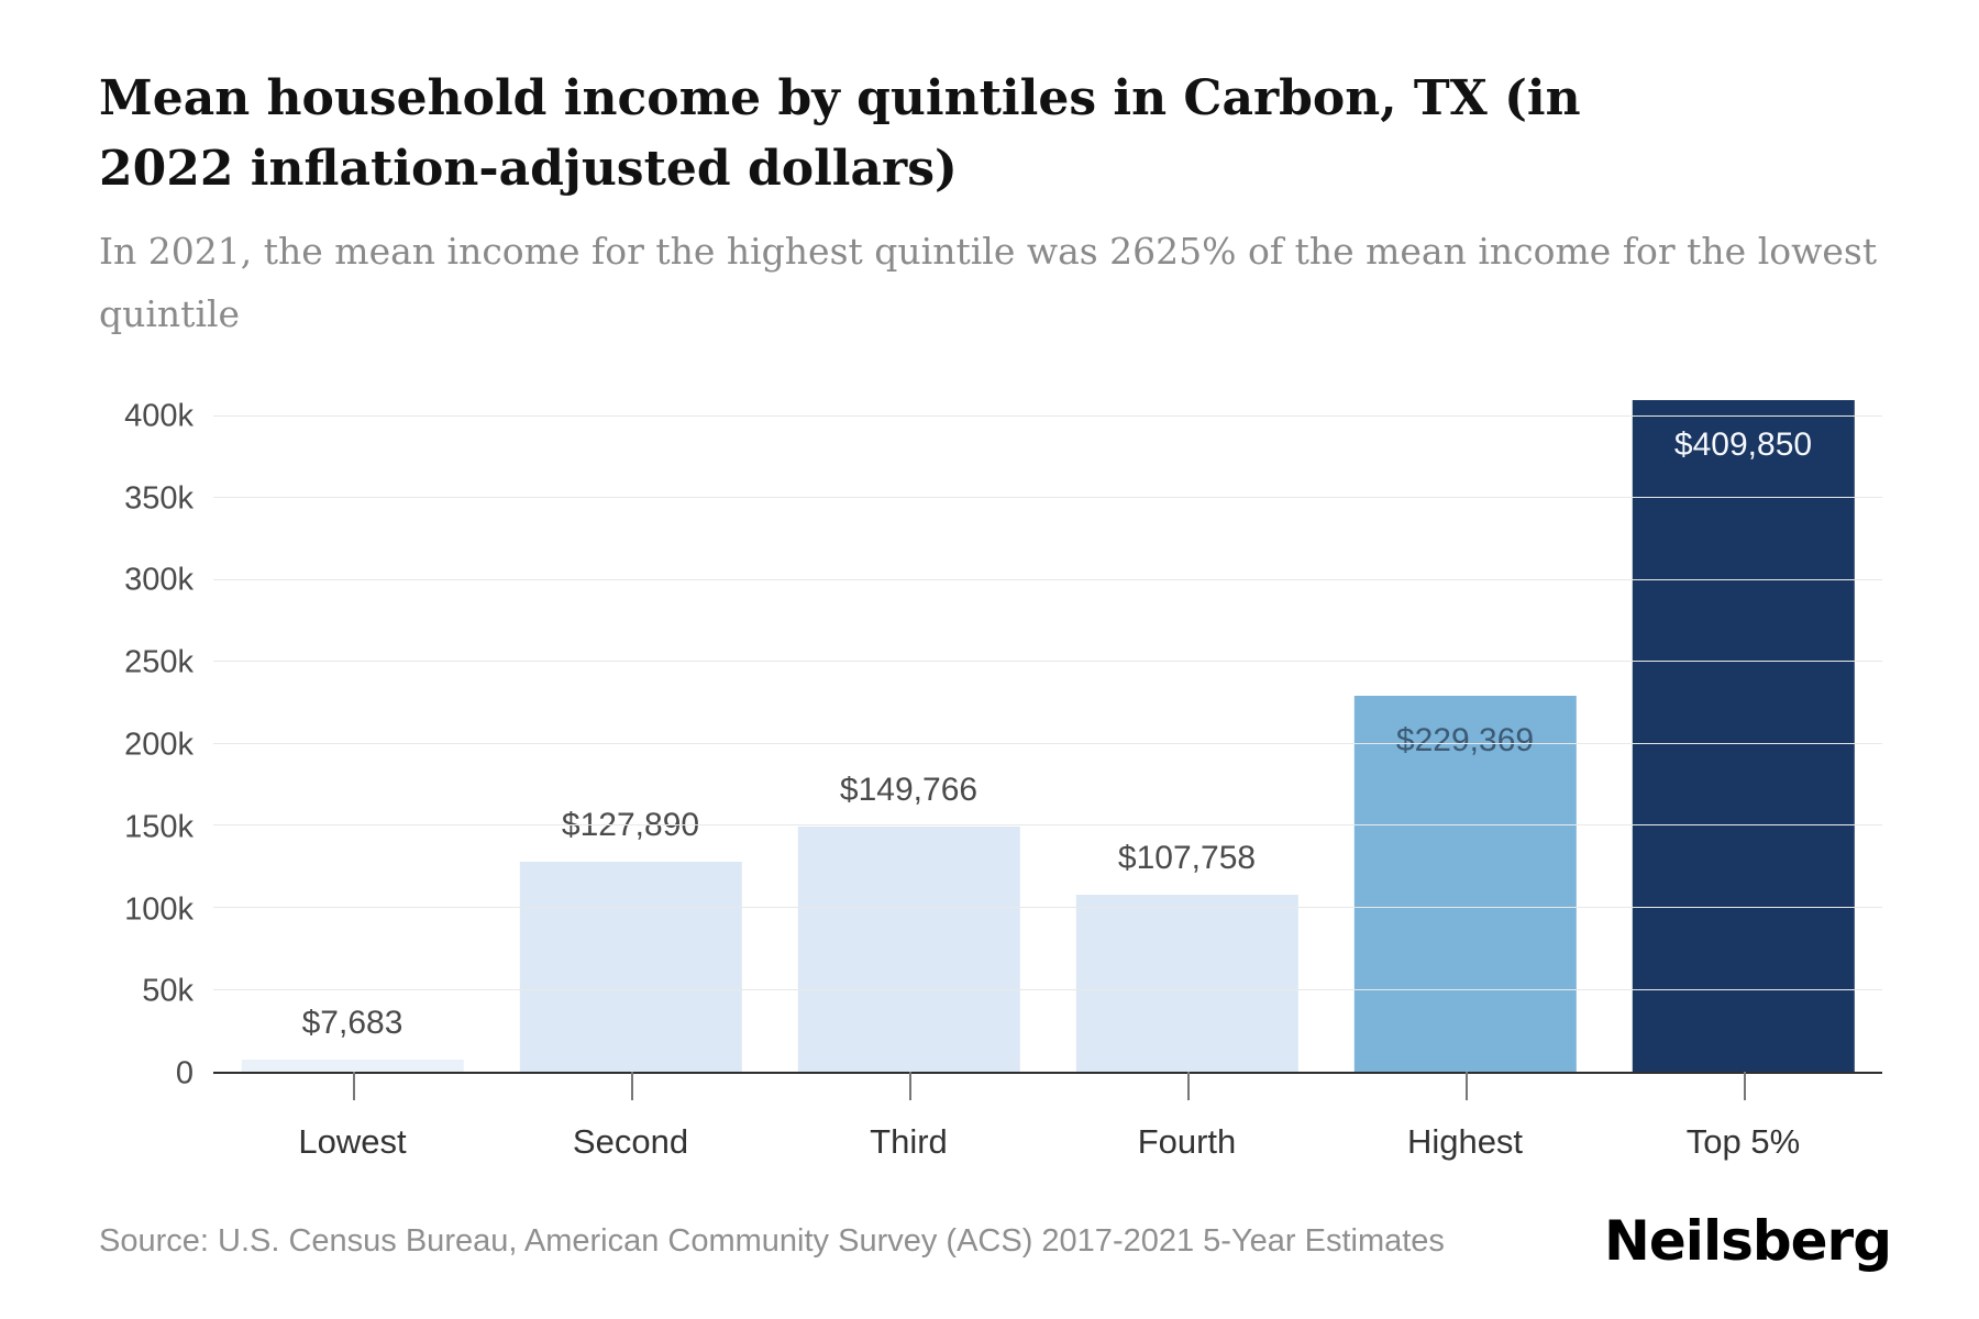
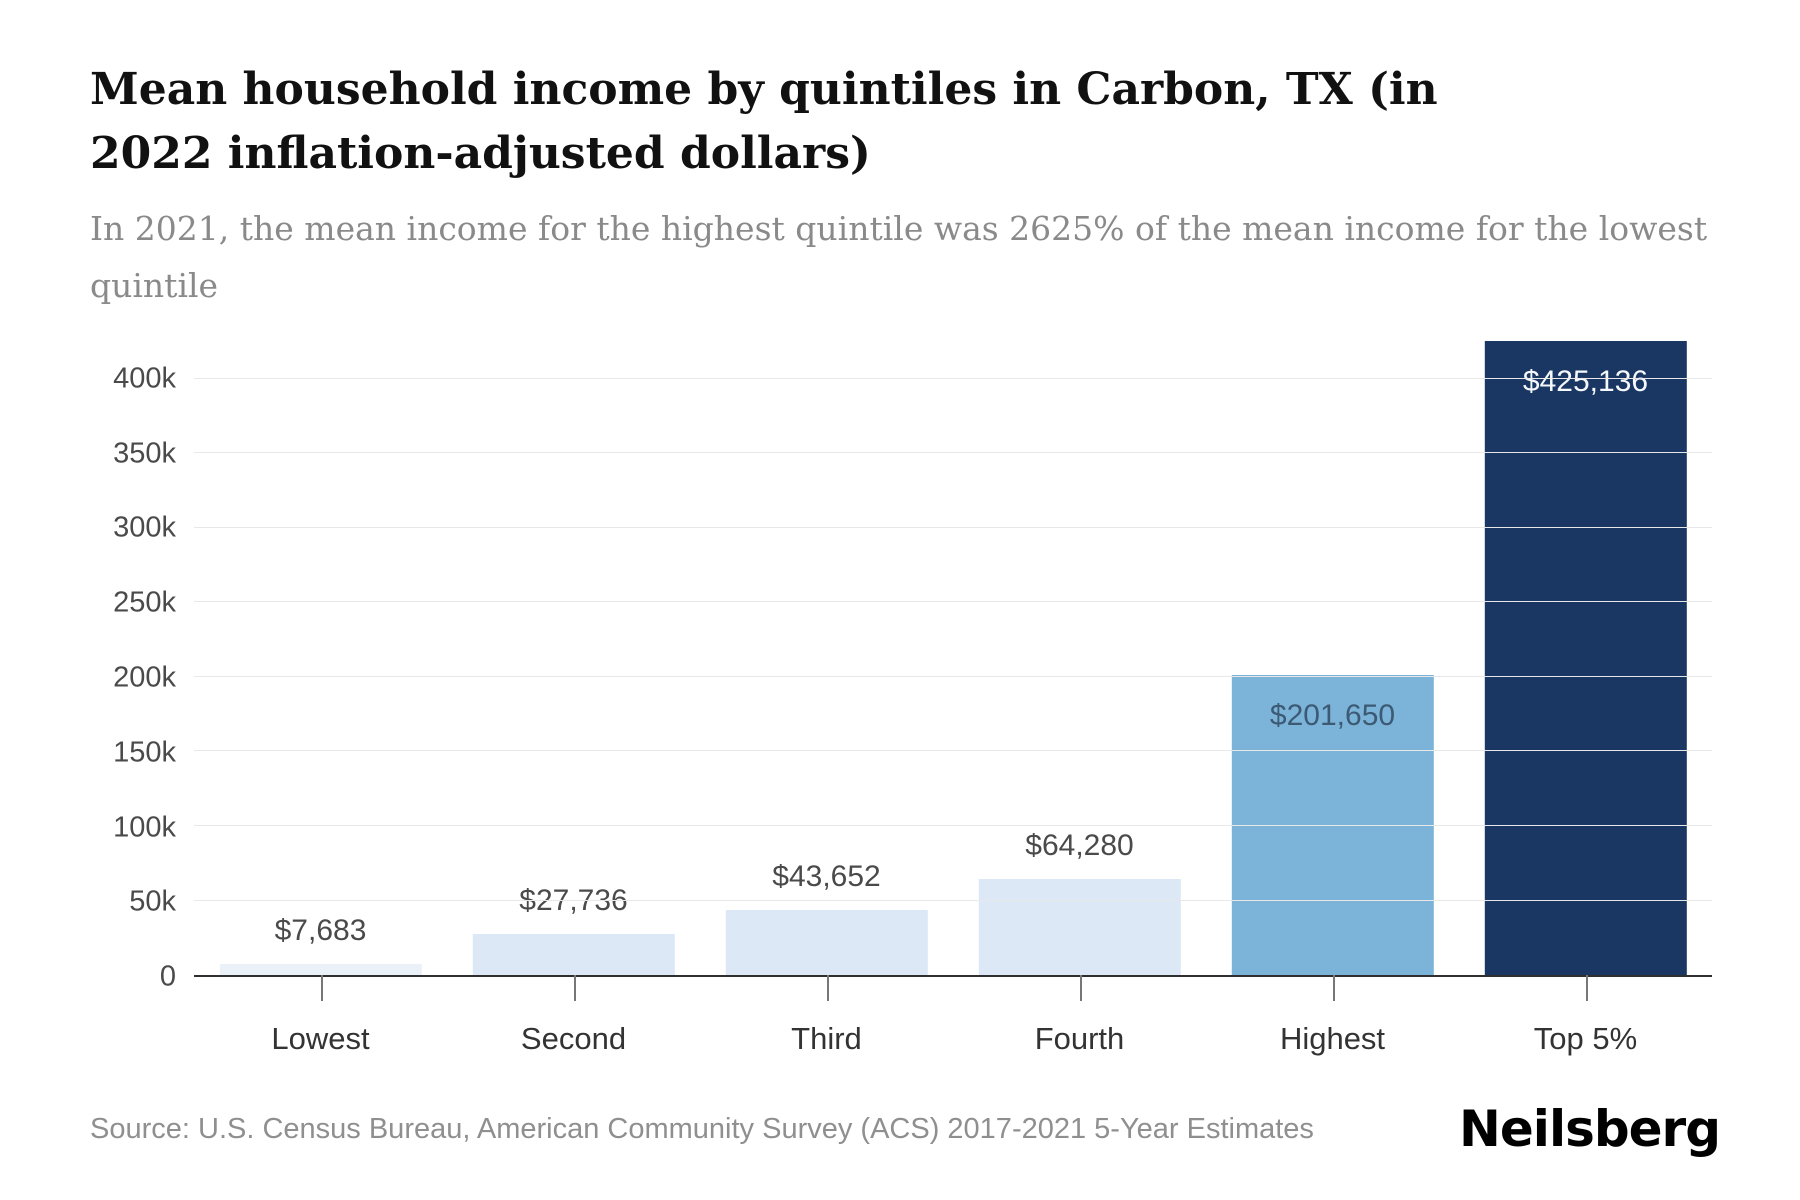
Second: $127,890 -> $27,736
Third: $149,766 -> $43,652
Fourth: $107,758 -> $64,280
Highest: $229,369 -> $201,650
Top 5%: $409,850 -> $425,136
